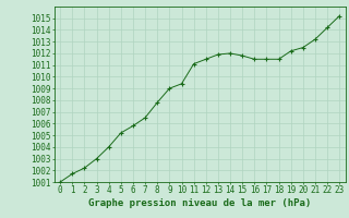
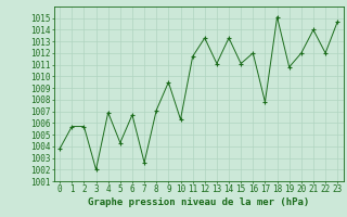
0: 1001.0 -> 1003.8
1: 1001.7 -> 1005.7
2: 1002.2 -> 1005.7
3: 1003.0 -> 1002.0
4: 1004.0 -> 1006.9
5: 1005.2 -> 1004.3
6: 1005.8 -> 1006.7
7: 1006.5 -> 1002.6
8: 1007.8 -> 1007.1
9: 1009.0 -> 1009.5
10: 1009.4 -> 1006.3
11: 1011.1 -> 1011.7
12: 1011.5 -> 1013.3
13: 1011.9 -> 1011.1
14: 1012.0 -> 1013.3
15: 1011.8 -> 1011.1
16: 1011.5 -> 1012.0
17: 1011.5 -> 1007.8
18: 1011.5 -> 1015.1
19: 1012.2 -> 1010.8
20: 1012.5 -> 1012.0
21: 1013.2 -> 1014.0
22: 1014.2 -> 1012.0
23: 1015.2 -> 1014.7
